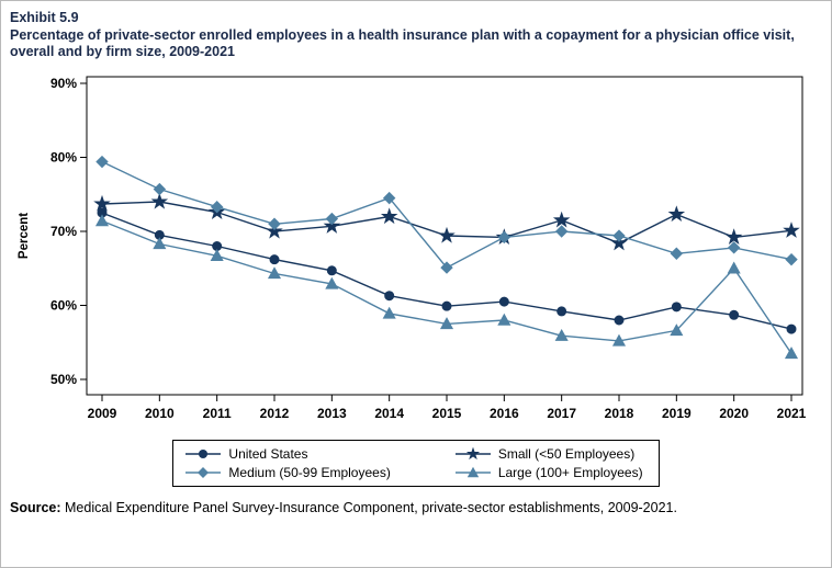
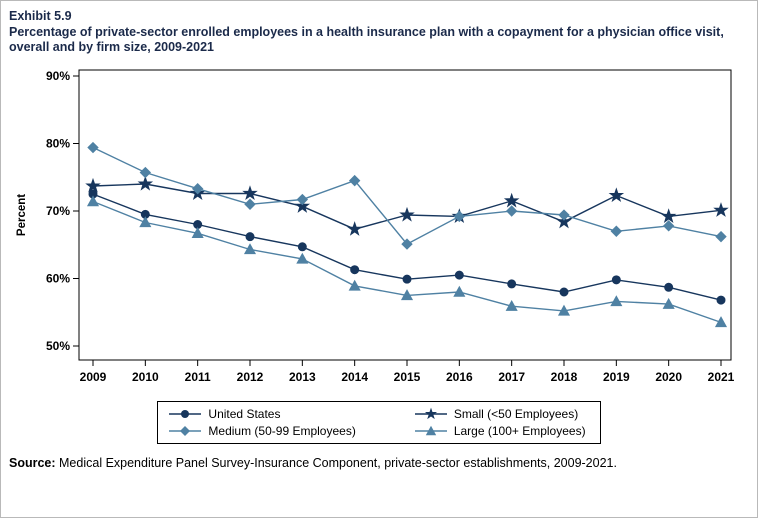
Small (<50 Employees)/2012: 70% -> 73%
Small (<50 Employees)/2014: 72% -> 67%
Large (100+ Employees)/2020: 65% -> 56%
